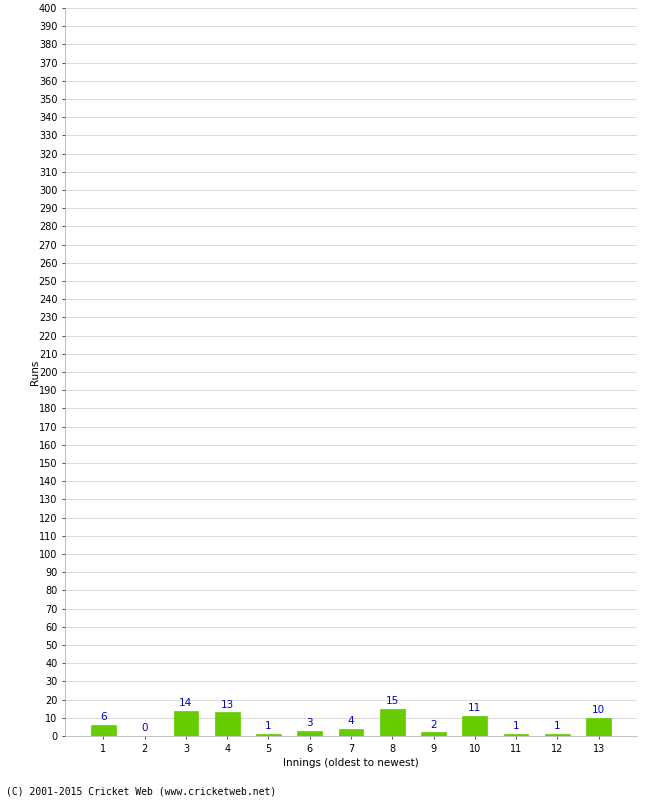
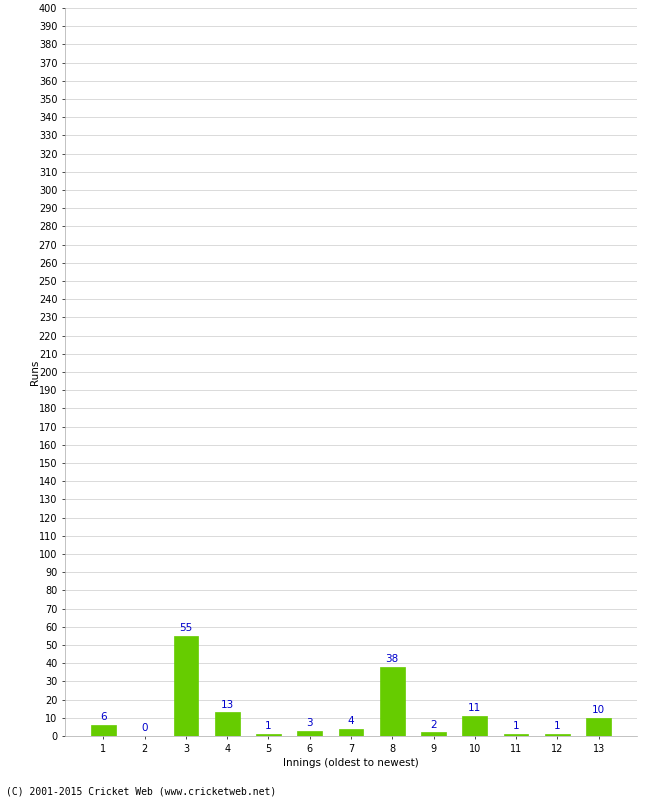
3: 14 -> 55
8: 15 -> 38
